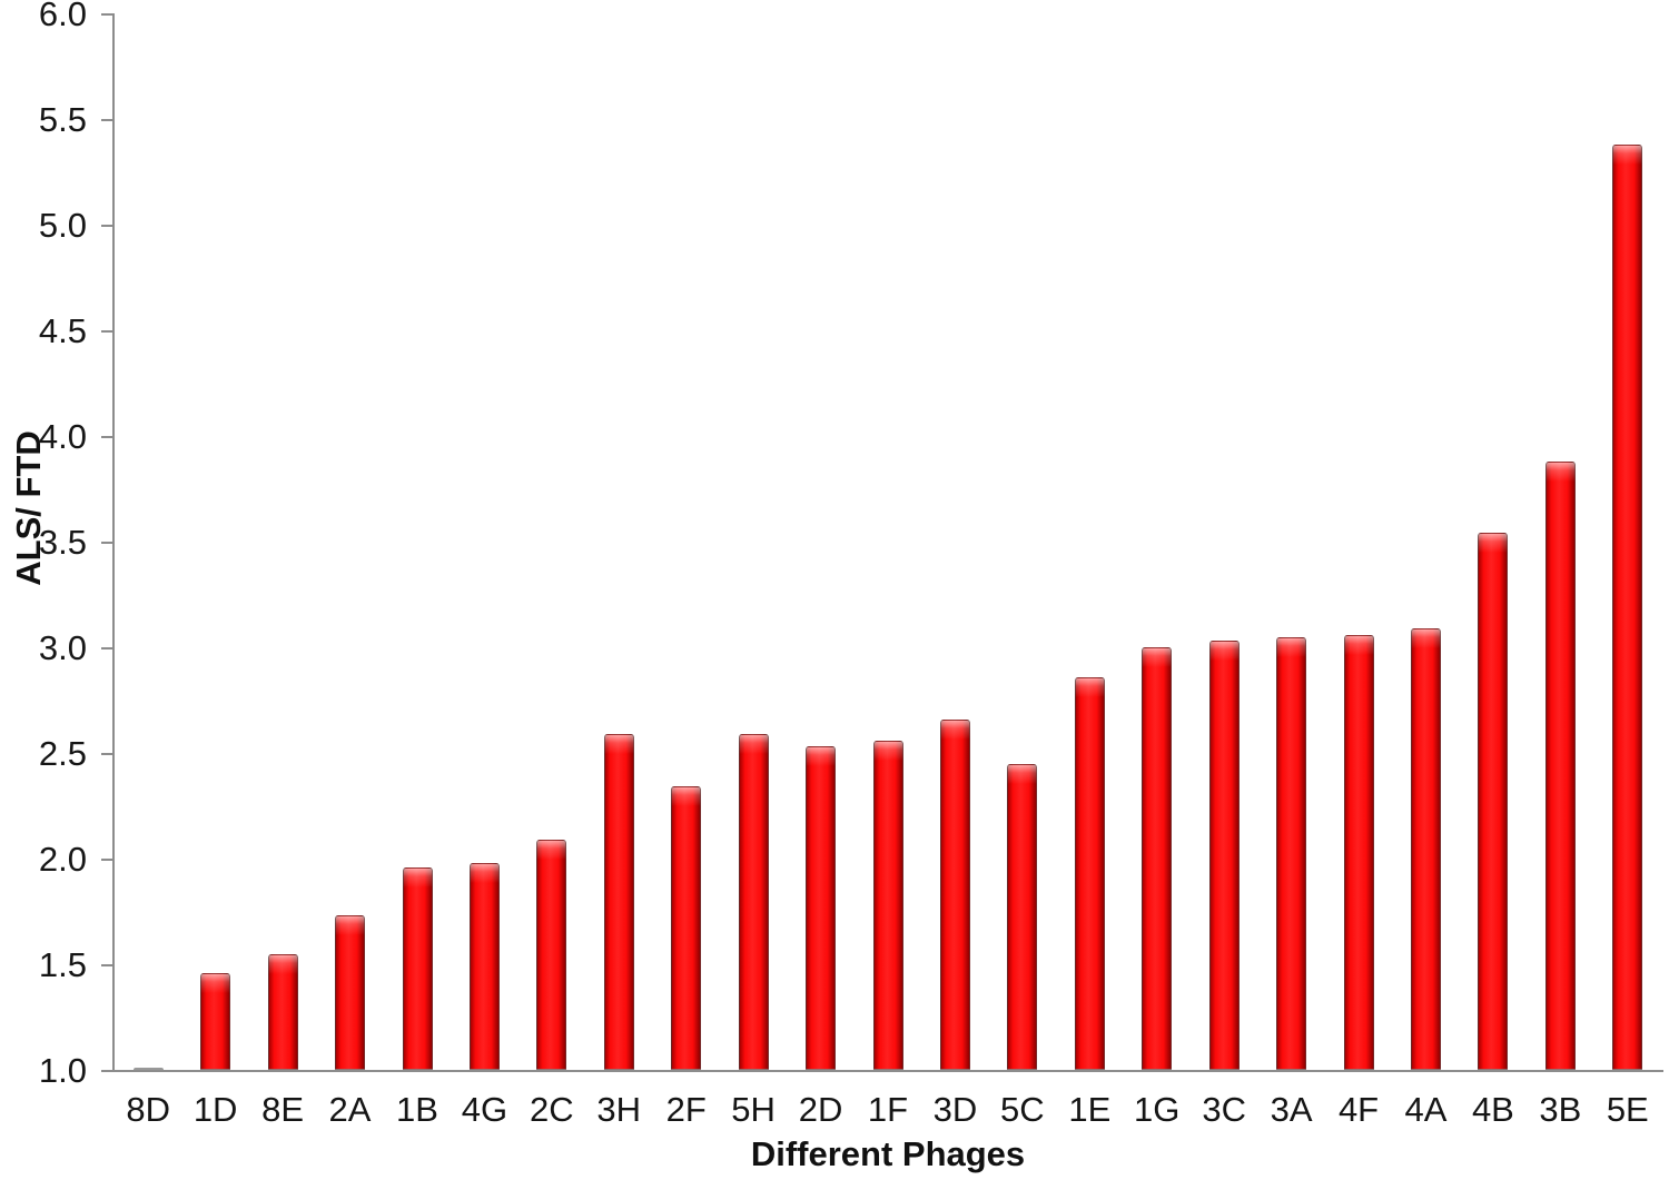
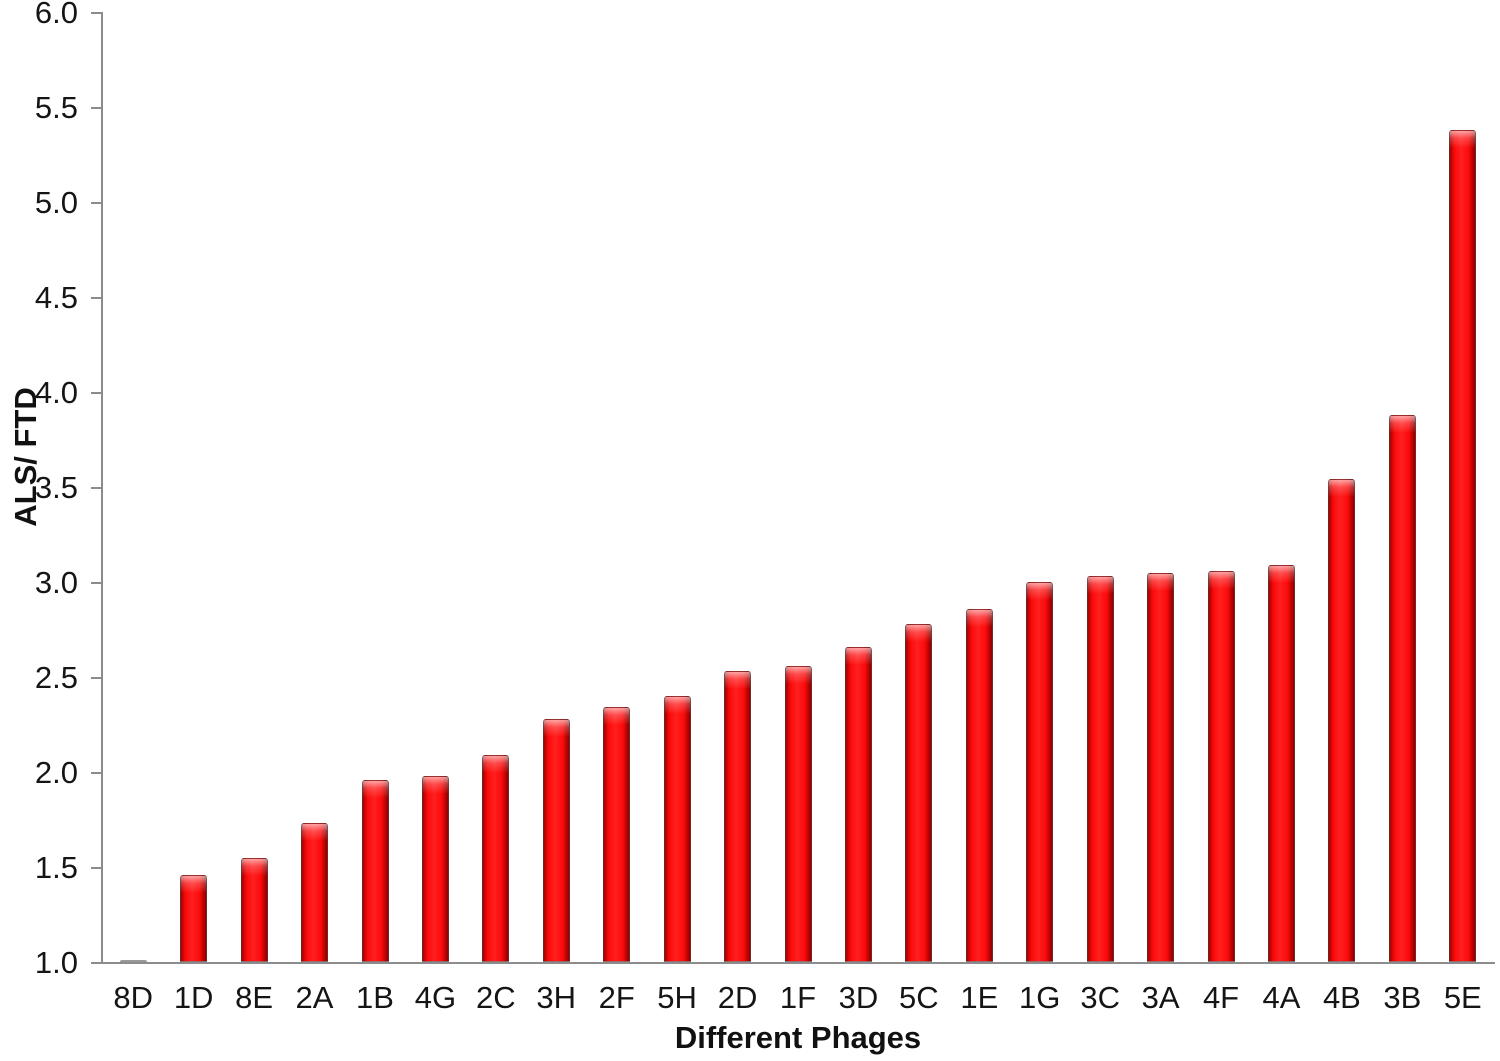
3H: 2.59 -> 2.28
5H: 2.59 -> 2.40
5C: 2.45 -> 2.78
